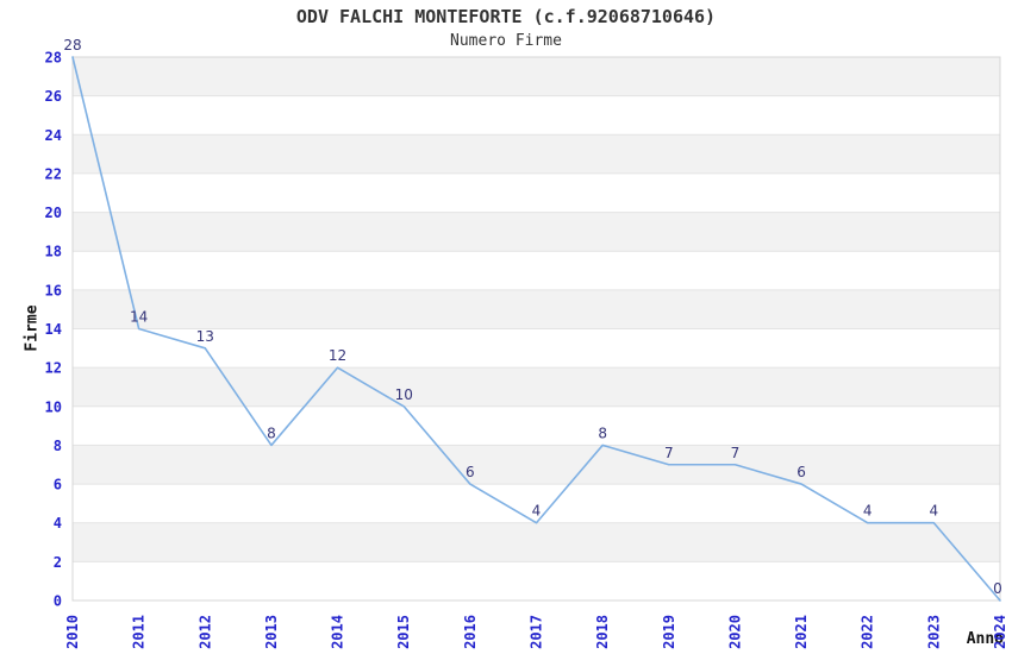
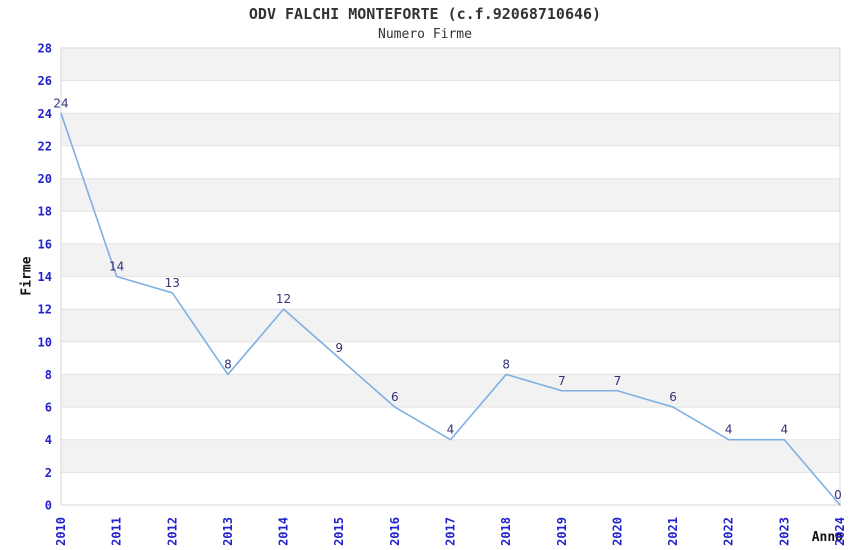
2010: 28 -> 24
2015: 10 -> 9
